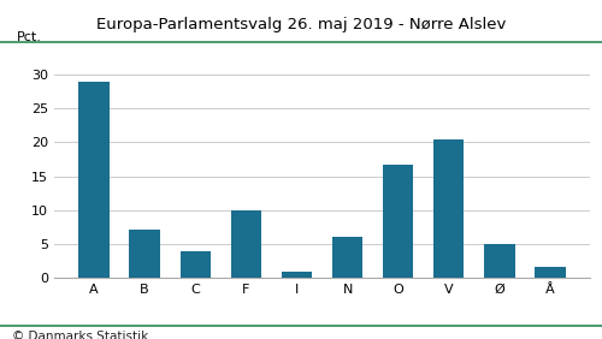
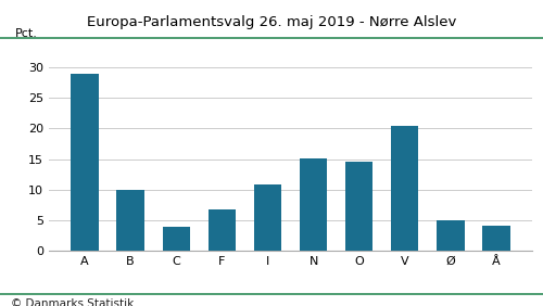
B: 7.2 -> 10.0
F: 10.0 -> 6.8
I: 1.0 -> 10.8
N: 6.0 -> 15.2
O: 16.7 -> 14.6
Å: 1.7 -> 4.2
